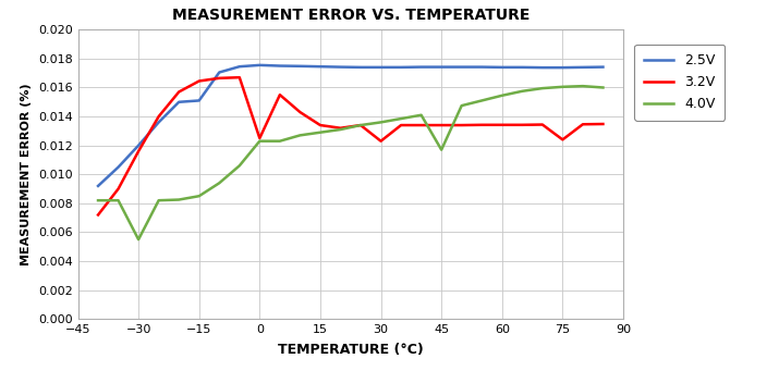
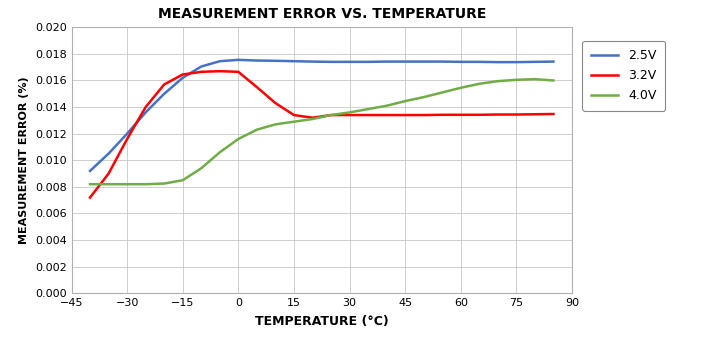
4.0V/−30: 0.0055 -> 0.0082
2.5V/−15: 0.0151 -> 0.0162
3.2V/0: 0.0125 -> 0.0167
4.0V/0: 0.0123 -> 0.0116
3.2V/30: 0.0123 -> 0.0134
4.0V/45: 0.0117 -> 0.0144
3.2V/75: 0.0124 -> 0.0134
